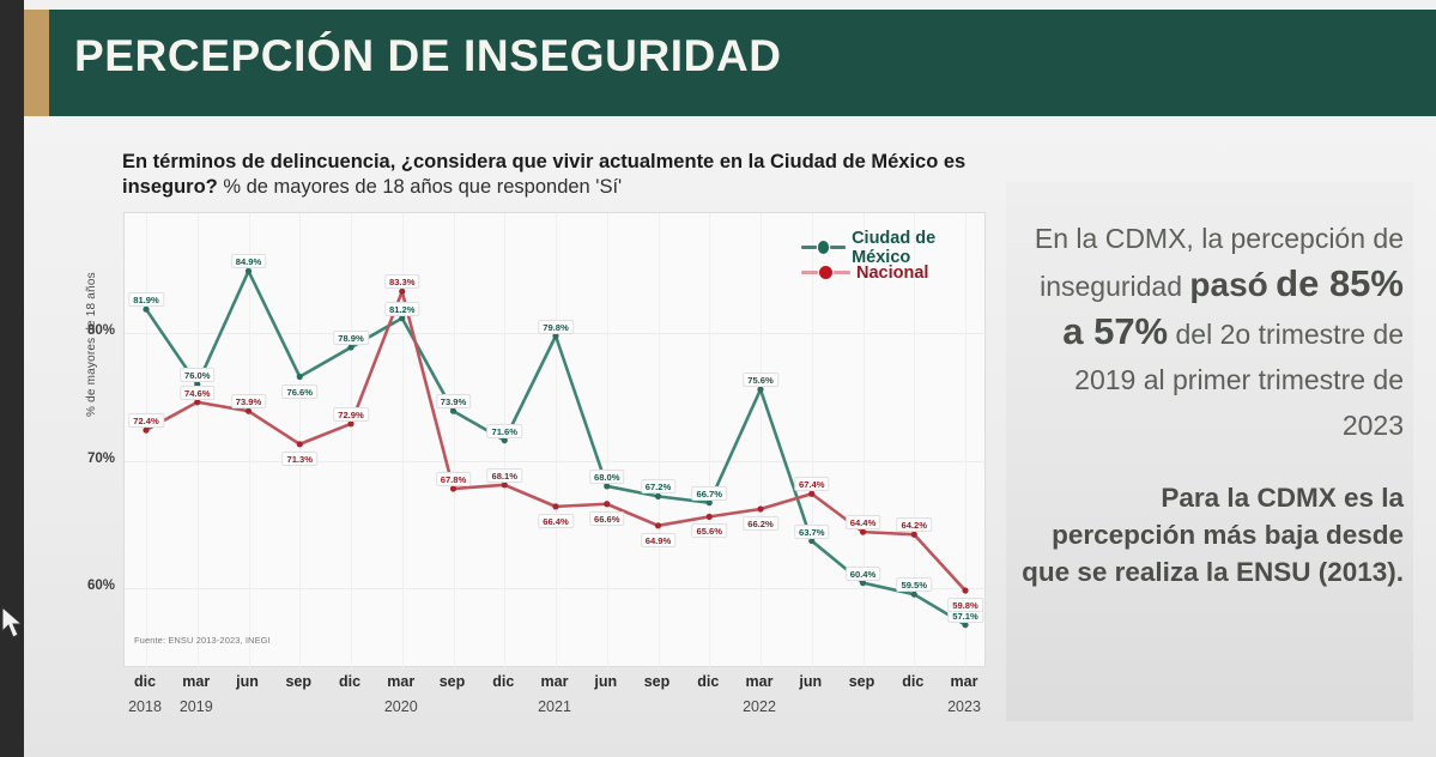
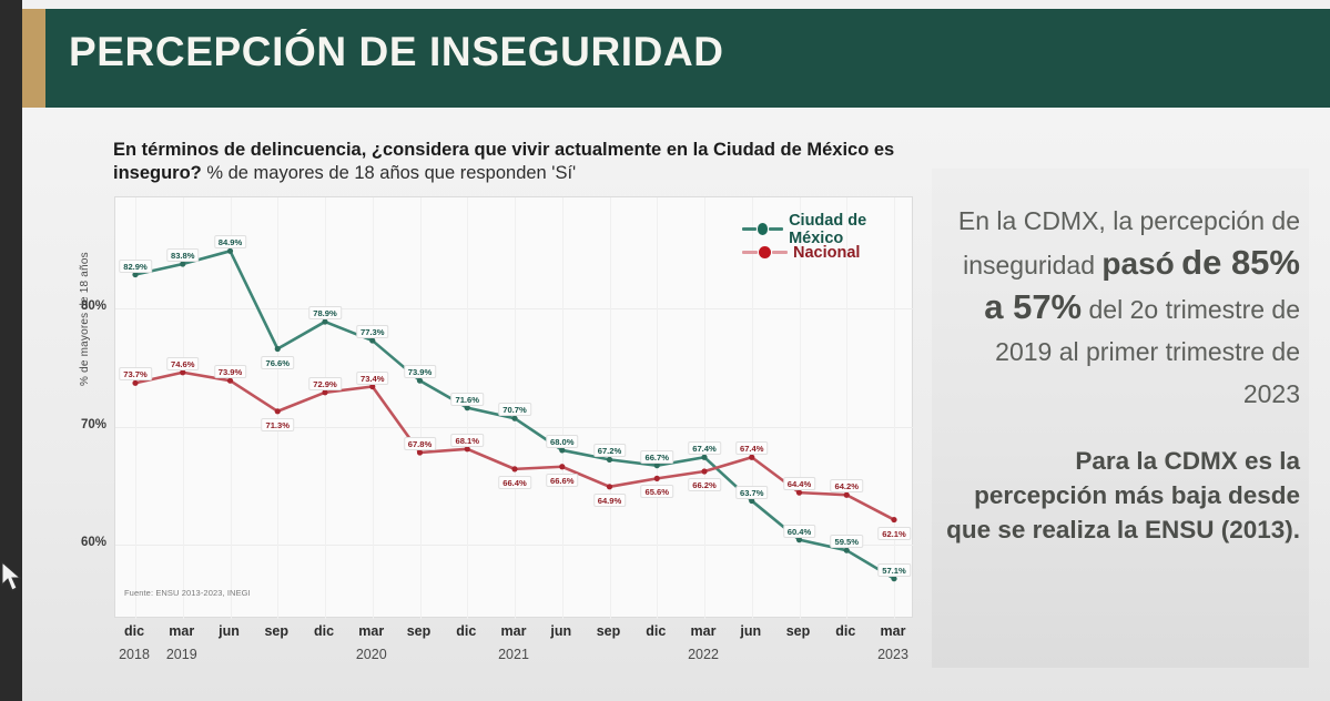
Ciudad de México/dic 2018: 81.9% -> 82.9%
Nacional/dic 2018: 72.4% -> 73.7%
Ciudad de México/mar 2019: 76.0% -> 83.8%
Ciudad de México/mar 2020: 81.2% -> 77.3%
Nacional/mar 2020: 83.3% -> 73.4%
Ciudad de México/mar 2021: 79.8% -> 70.7%
Ciudad de México/mar 2022: 75.6% -> 67.4%
Nacional/mar 2023: 59.8% -> 62.1%
